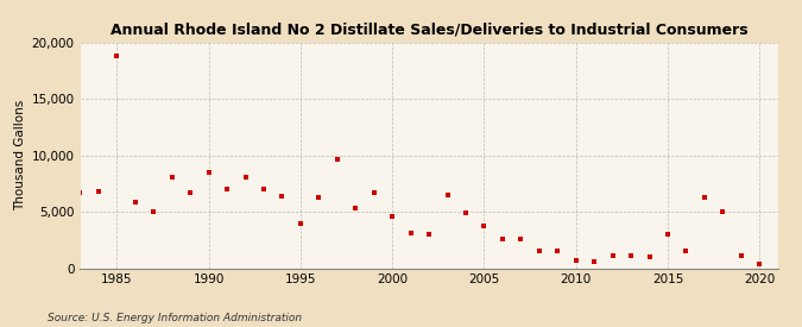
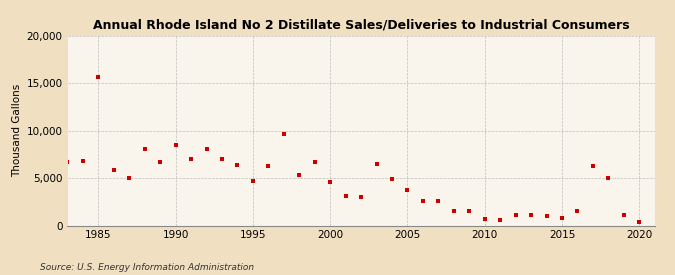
1985: 18,800 -> 15,600
1995: 4,000 -> 4,700
2015: 3,000 -> 800
